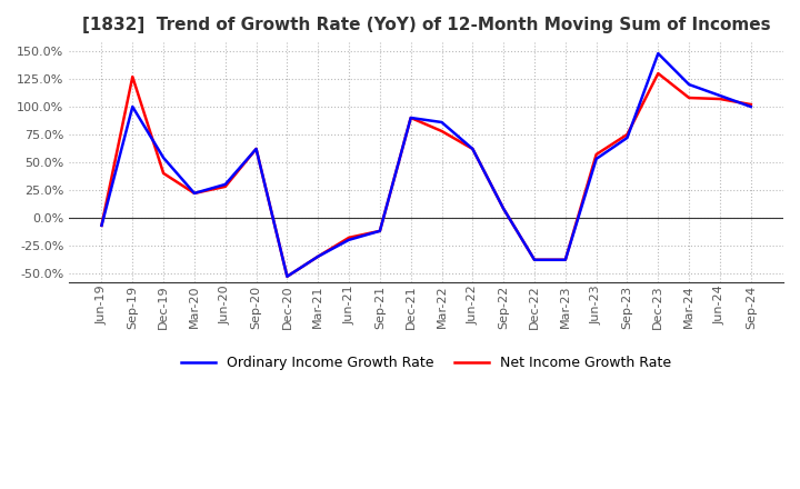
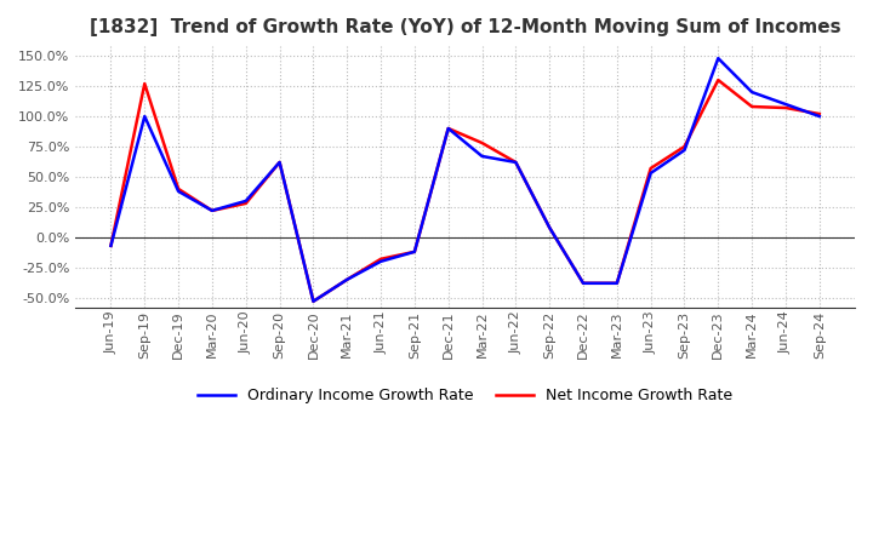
Ordinary Income Growth Rate/Dec-19: 54% -> 38%
Ordinary Income Growth Rate/Mar-22: 86% -> 67%
